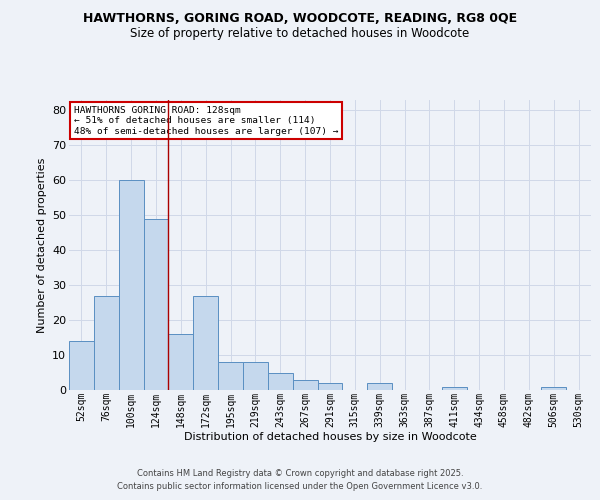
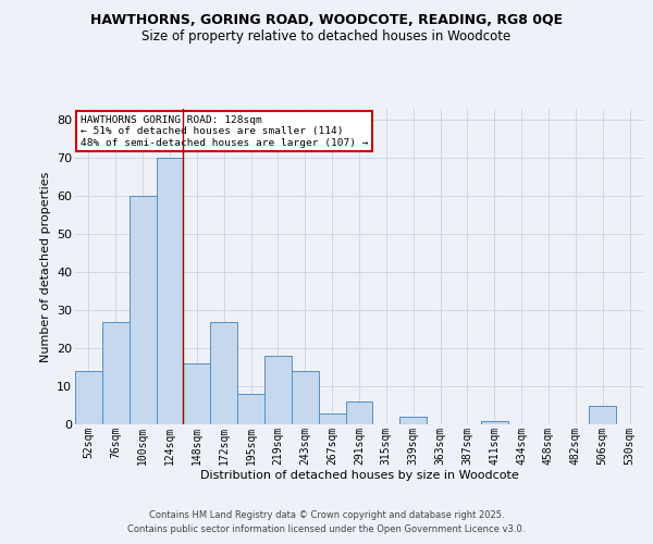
124sqm: 49 -> 70
219sqm: 8 -> 18
243sqm: 5 -> 14
291sqm: 2 -> 6
506sqm: 1 -> 5
